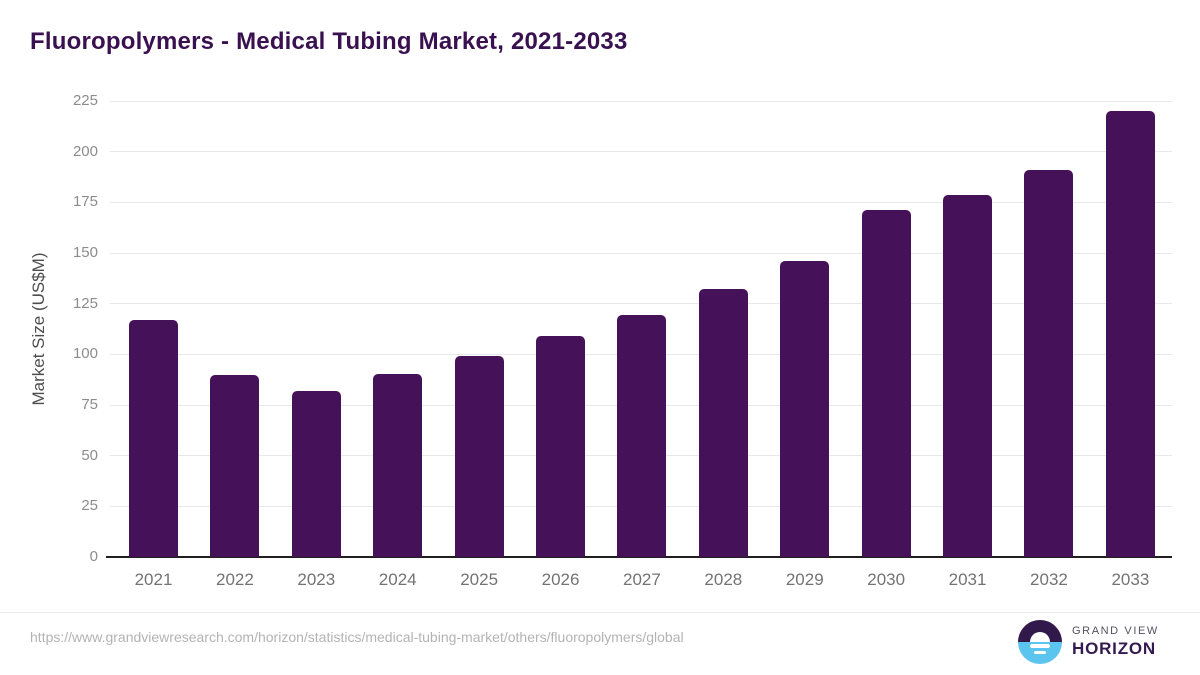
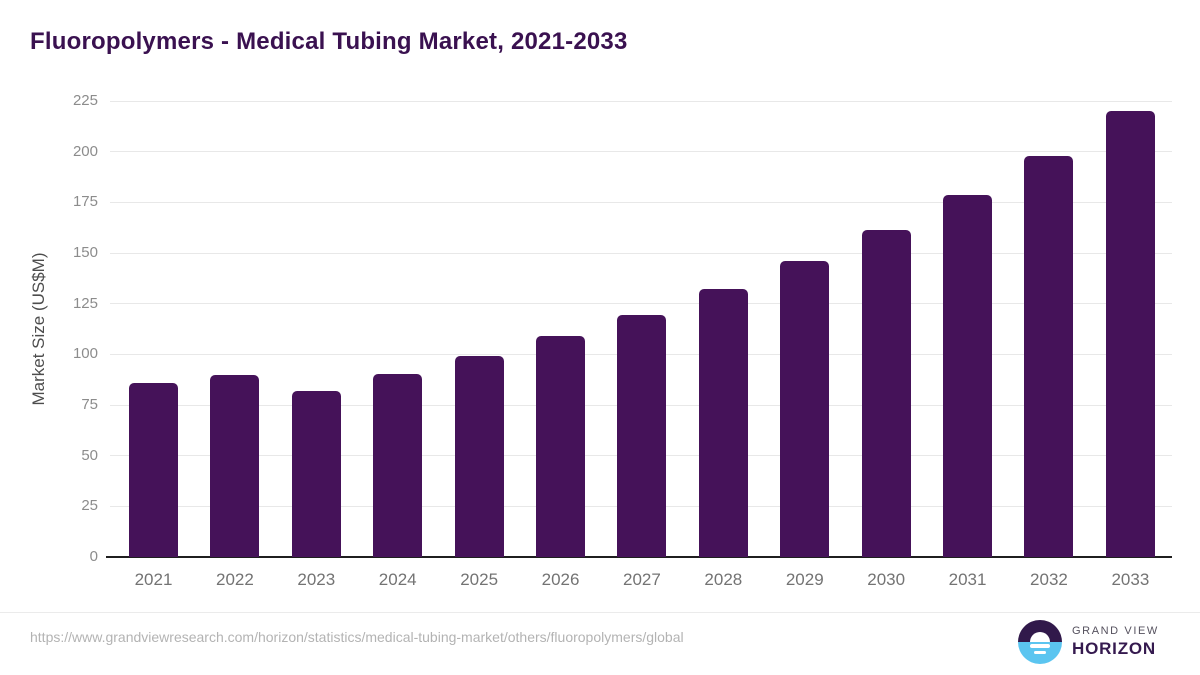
2021: 117 -> 86
2030: 171 -> 162
2032: 191 -> 198
